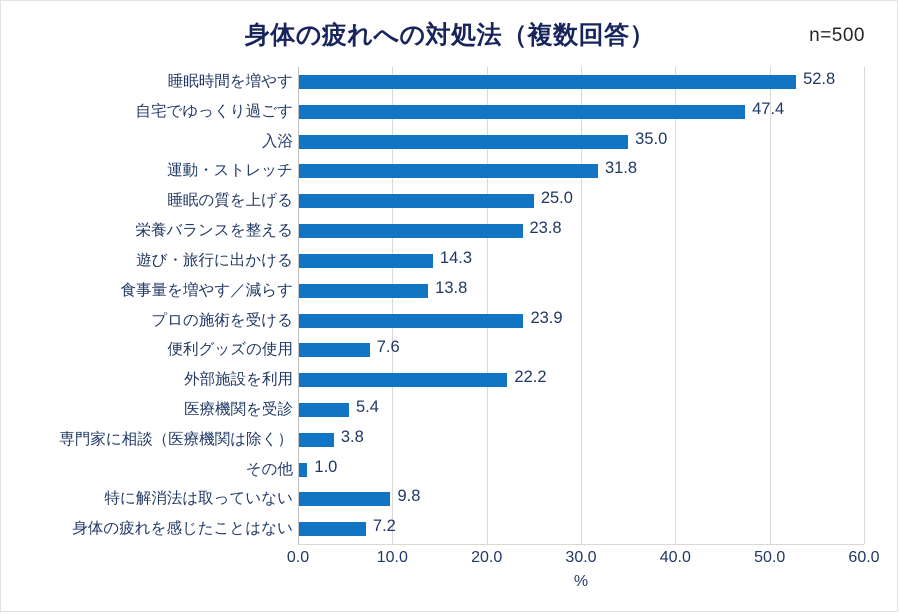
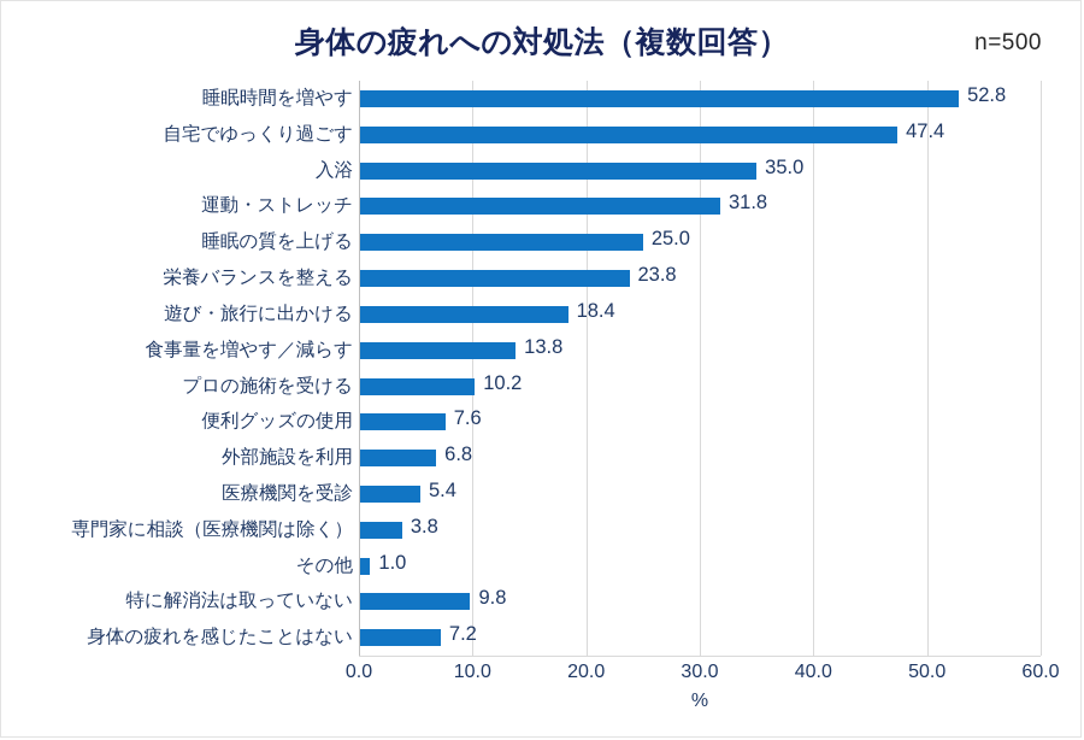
遊び・旅行に出かける: 14.3 -> 18.4
プロの施術を受ける: 23.9 -> 10.2
外部施設を利用: 22.2 -> 6.8
